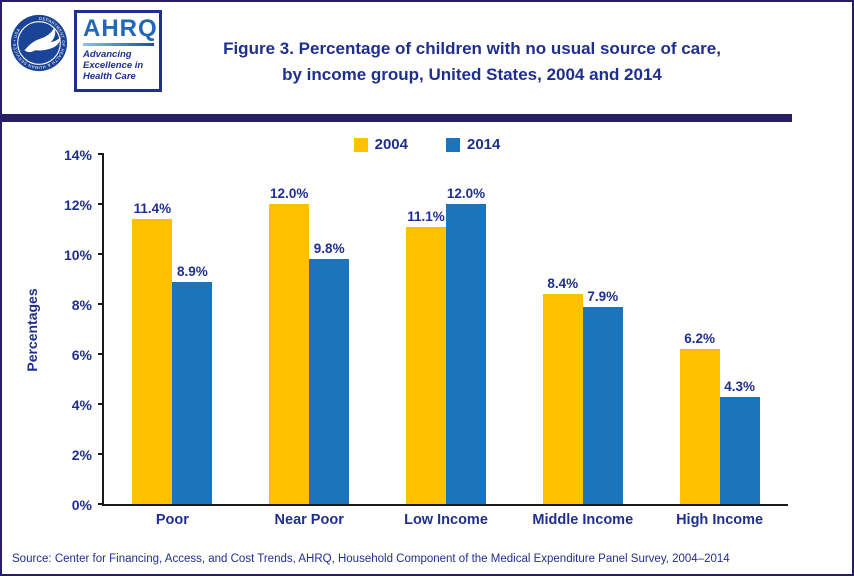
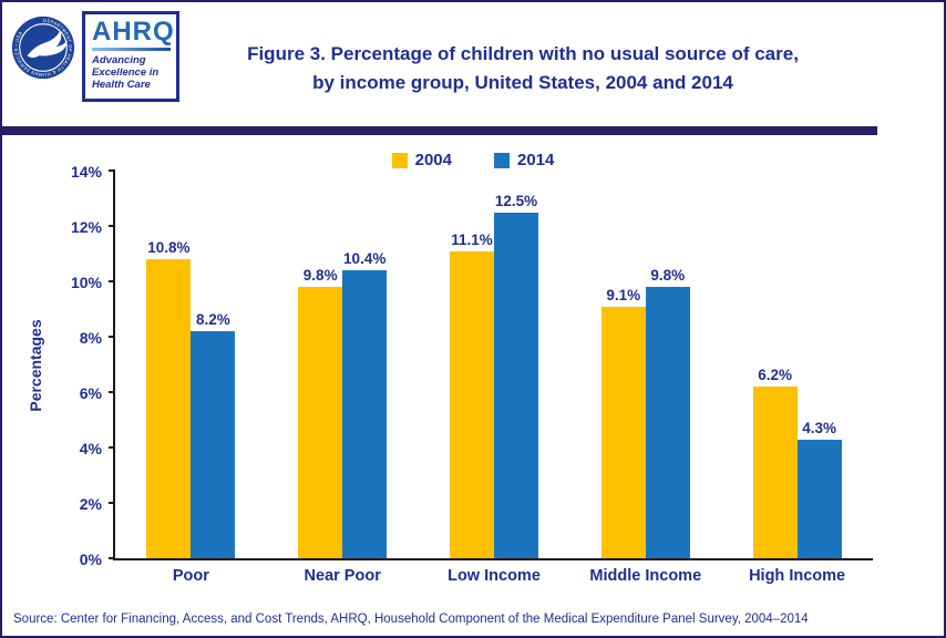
2004/Poor: 11.4% -> 10.8%
2014/Poor: 8.9% -> 8.2%
2004/Near Poor: 12.0% -> 9.8%
2014/Near Poor: 9.8% -> 10.4%
2014/Low Income: 12.0% -> 12.5%
2004/Middle Income: 8.4% -> 9.1%
2014/Middle Income: 7.9% -> 9.8%
